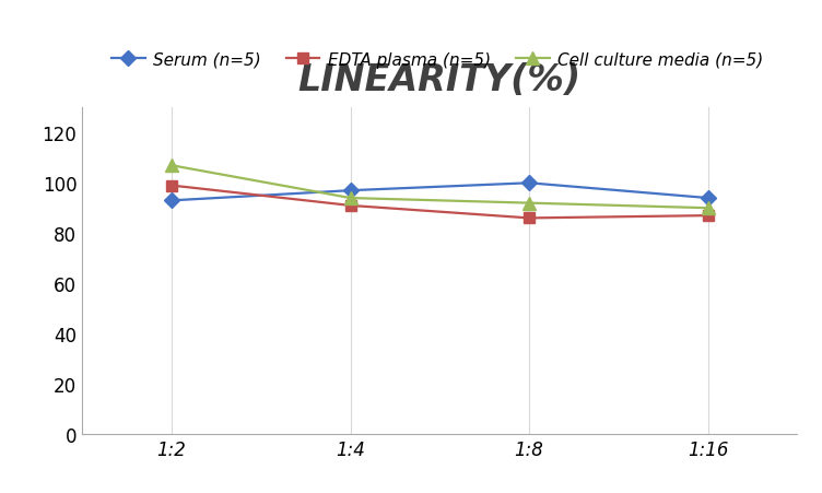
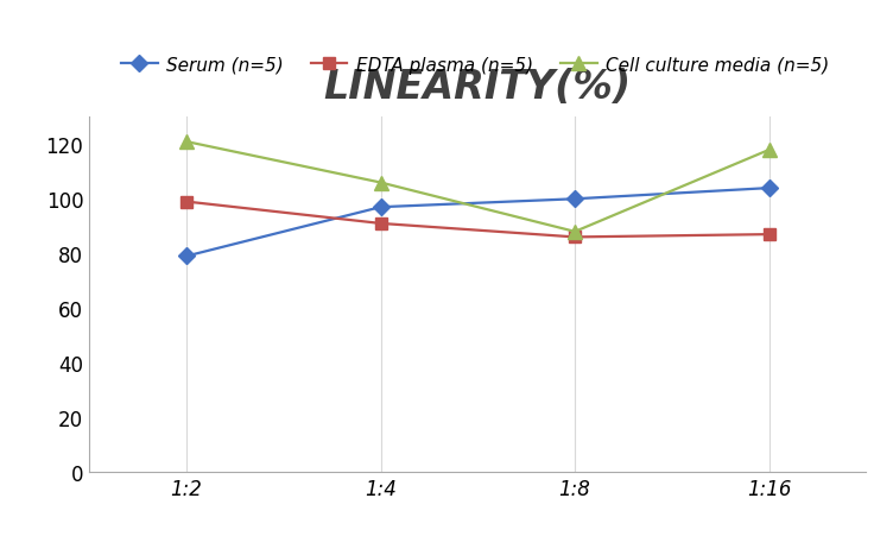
Serum (n=5)/1:2: 93 -> 79
Cell culture media (n=5)/1:2: 107 -> 121
Cell culture media (n=5)/1:4: 94 -> 106
Cell culture media (n=5)/1:8: 92 -> 88
Serum (n=5)/1:16: 94 -> 104
Cell culture media (n=5)/1:16: 90 -> 118
